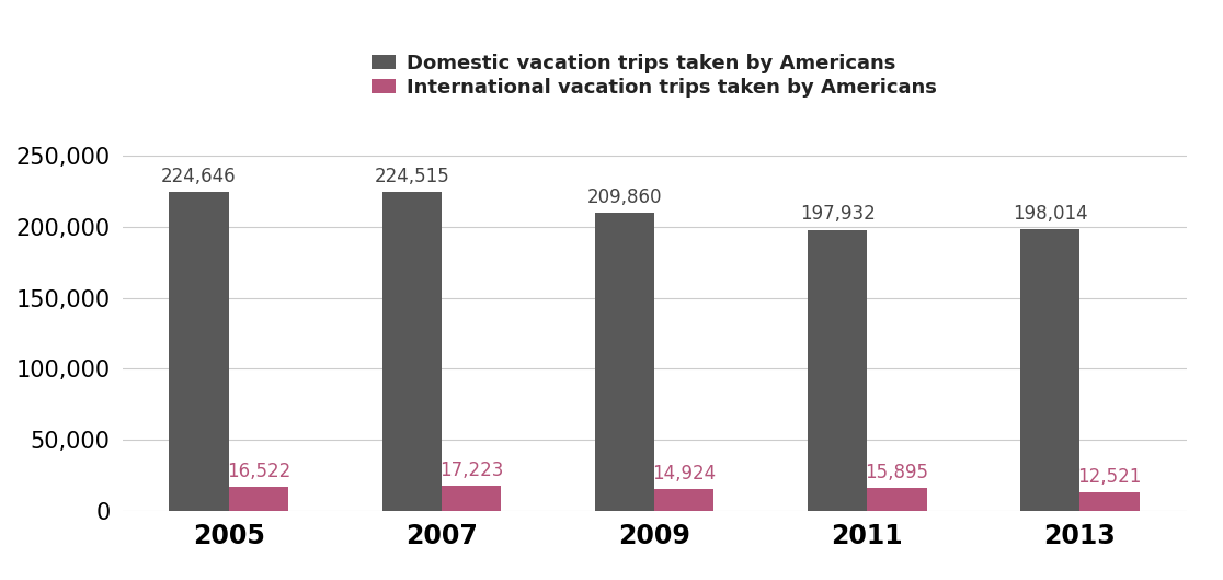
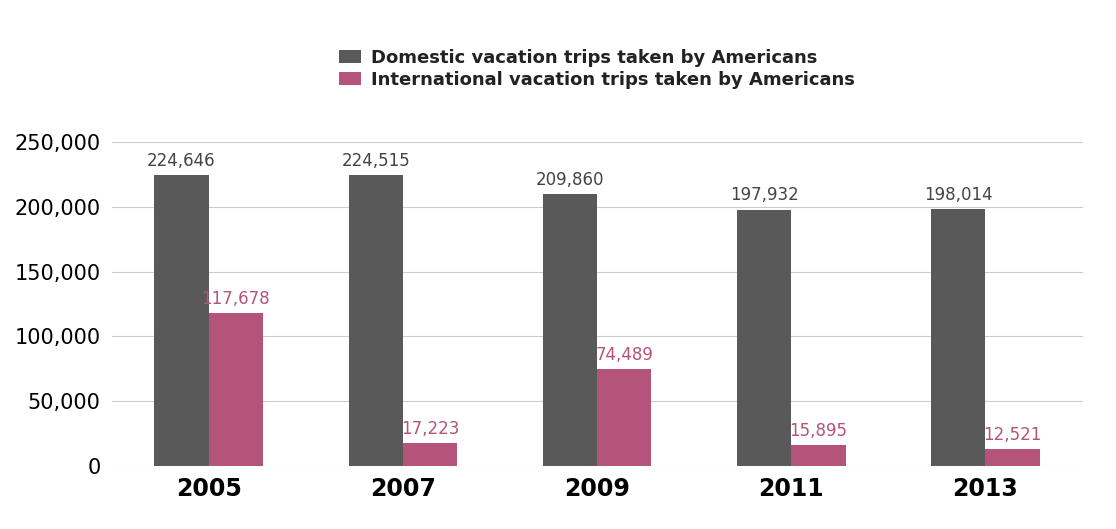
International vacation trips taken by Americans/2005: 16,522 -> 117,678
International vacation trips taken by Americans/2009: 14,924 -> 74,489
